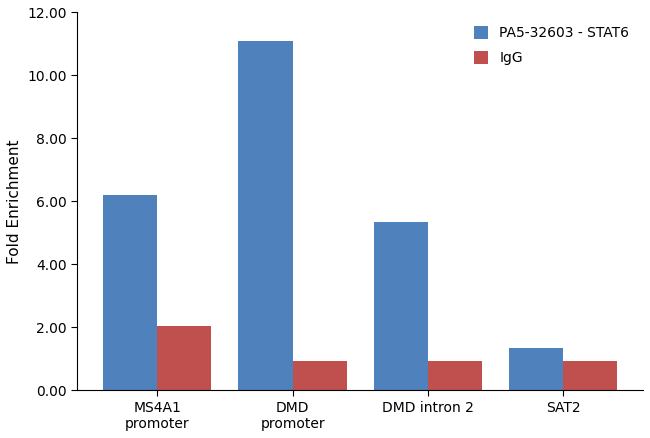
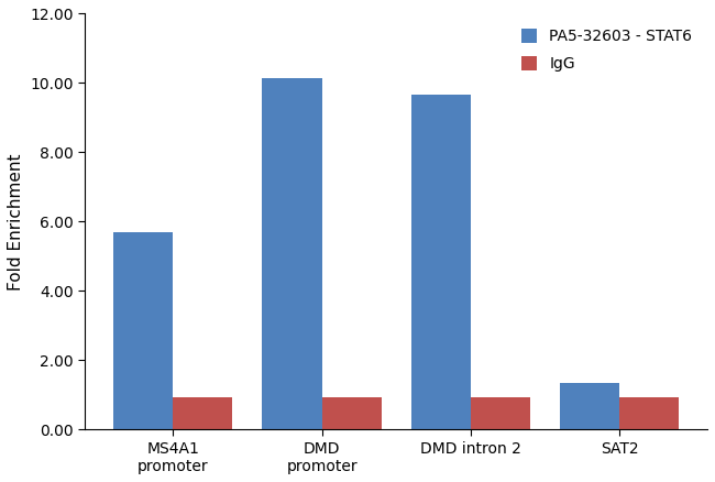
PA5-32603 - STAT6/MS4A1 promoter: 6.20 -> 5.70
IgG/MS4A1 promoter: 2.05 -> 0.95
PA5-32603 - STAT6/DMD promoter: 11.10 -> 10.15
PA5-32603 - STAT6/DMD intron 2: 5.35 -> 9.65
